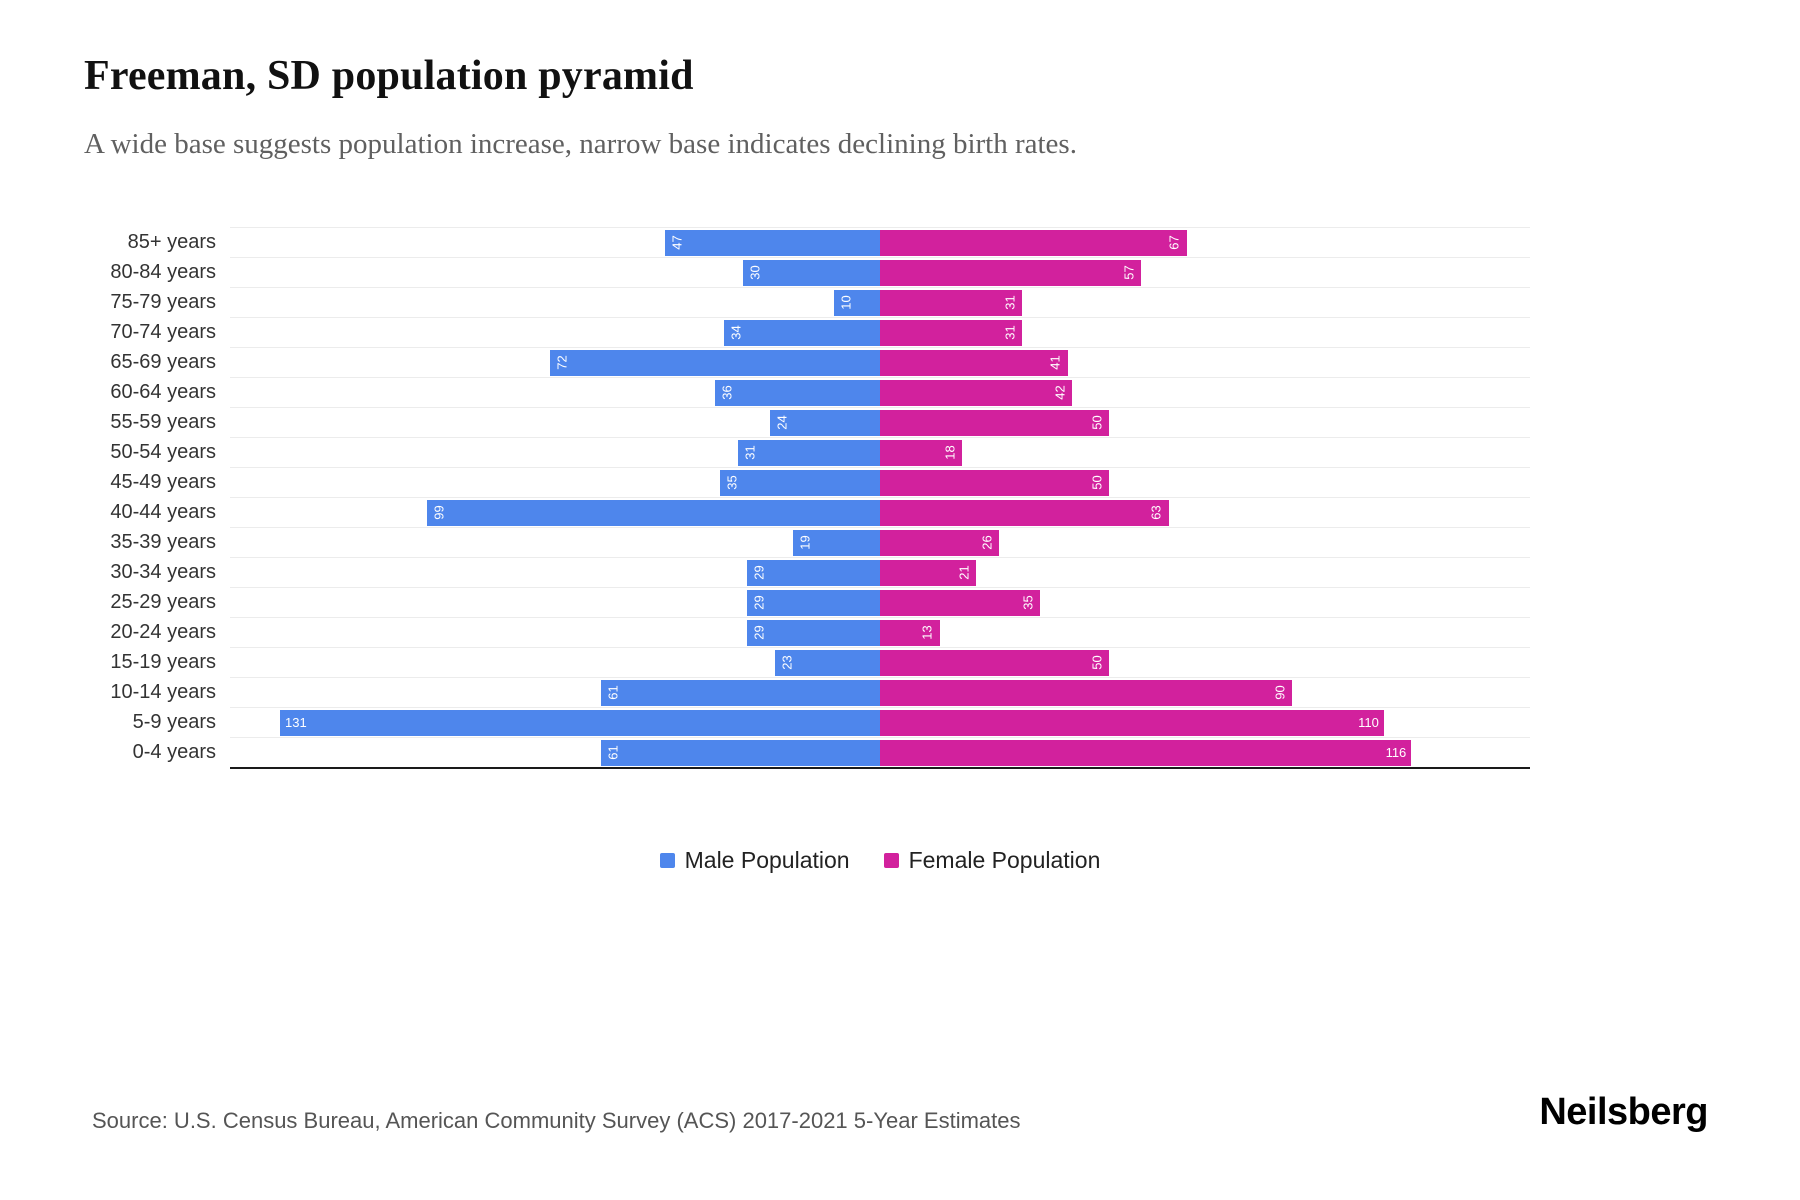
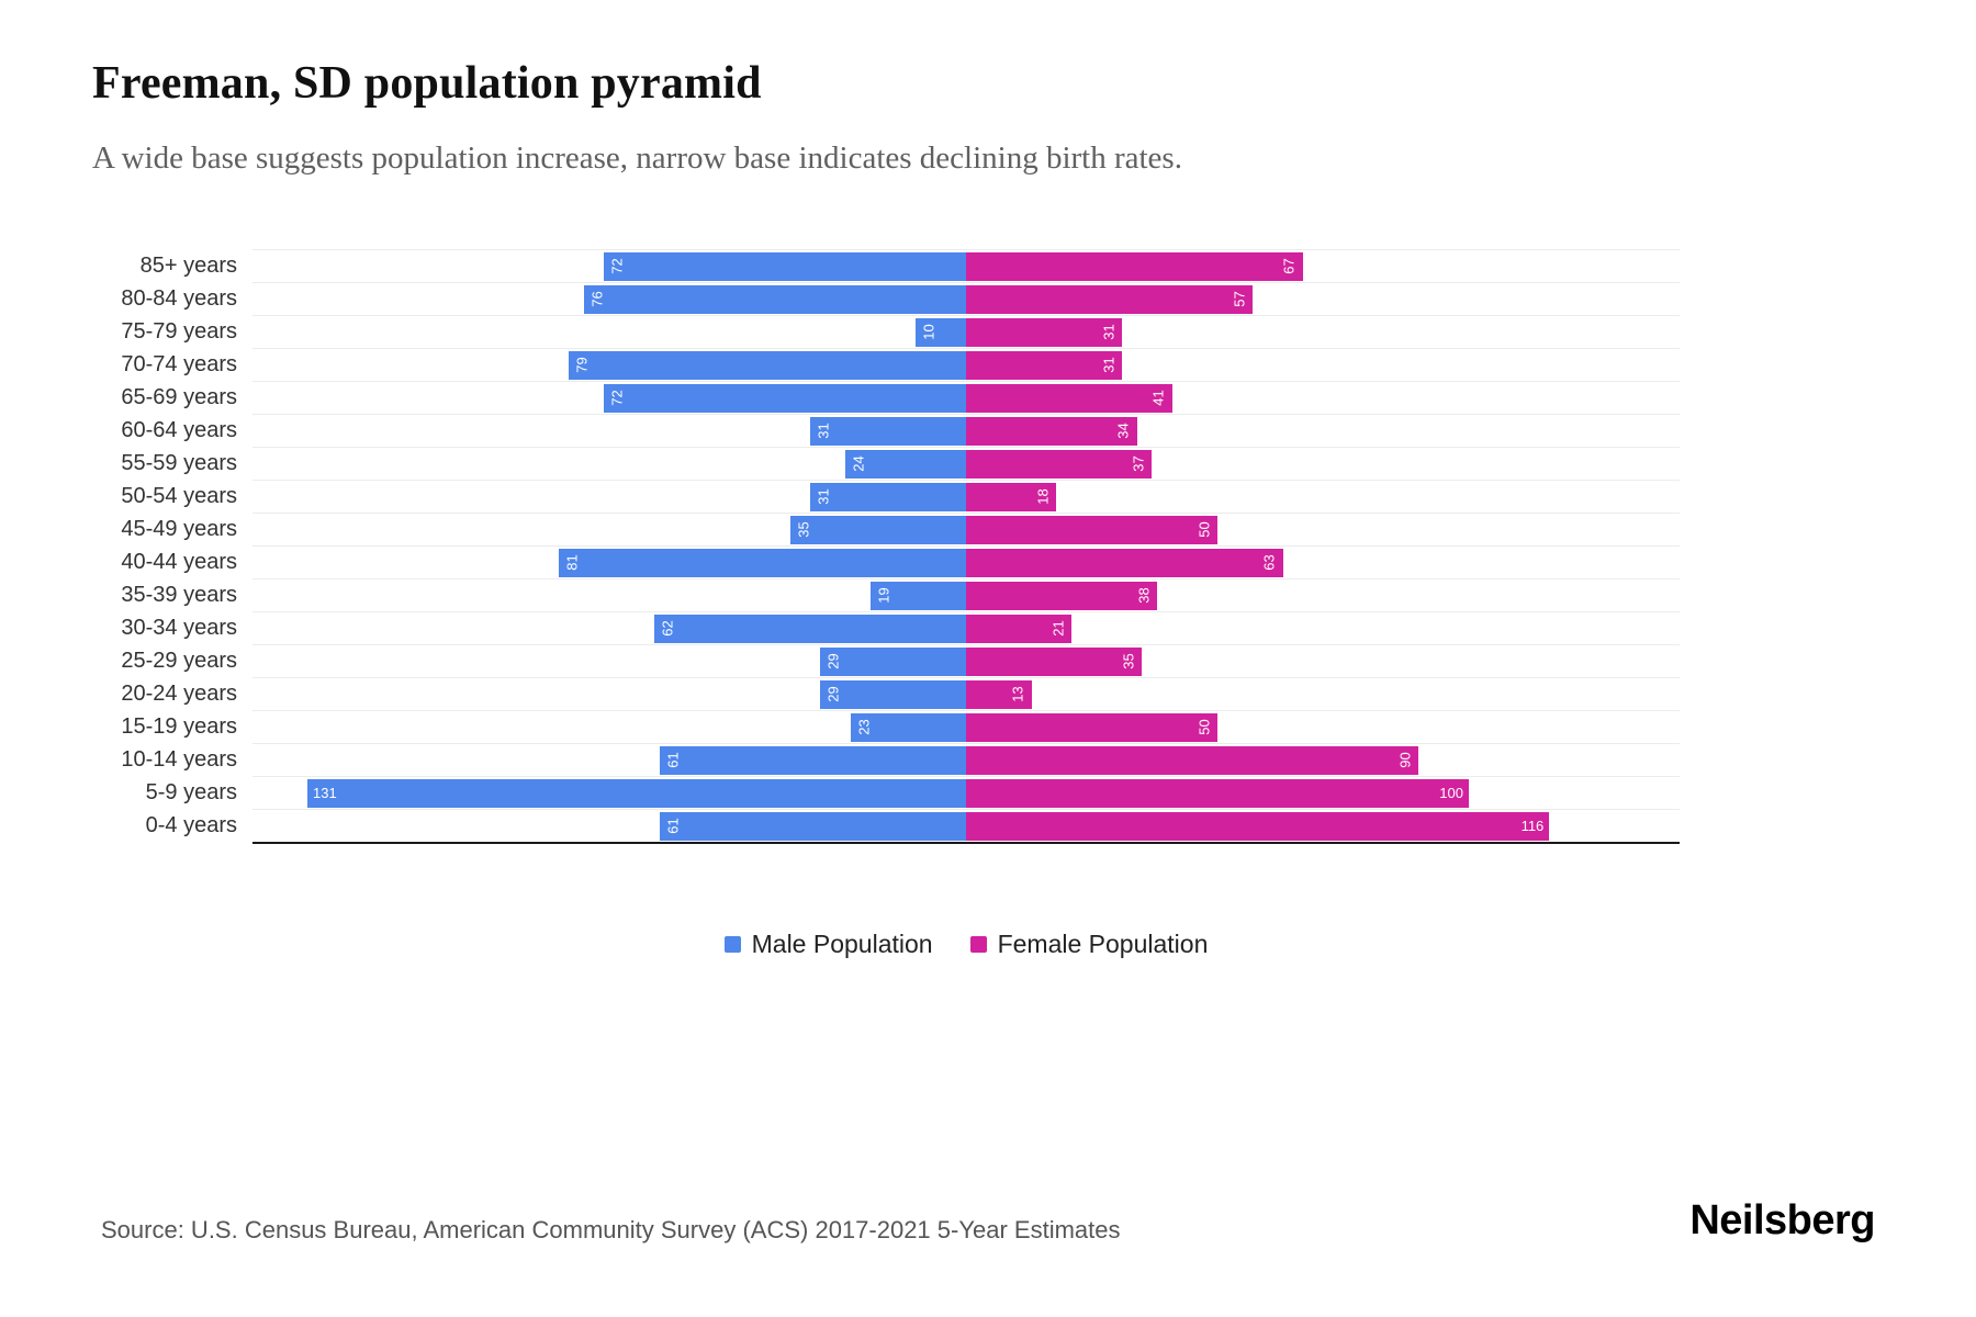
Male Population/85+ years: 47 -> 72
Male Population/80-84 years: 30 -> 76
Male Population/70-74 years: 34 -> 79
Male Population/60-64 years: 36 -> 31
Female Population/60-64 years: 42 -> 34
Female Population/55-59 years: 50 -> 37
Male Population/40-44 years: 99 -> 81
Female Population/35-39 years: 26 -> 38
Male Population/30-34 years: 29 -> 62
Female Population/5-9 years: 110 -> 100
